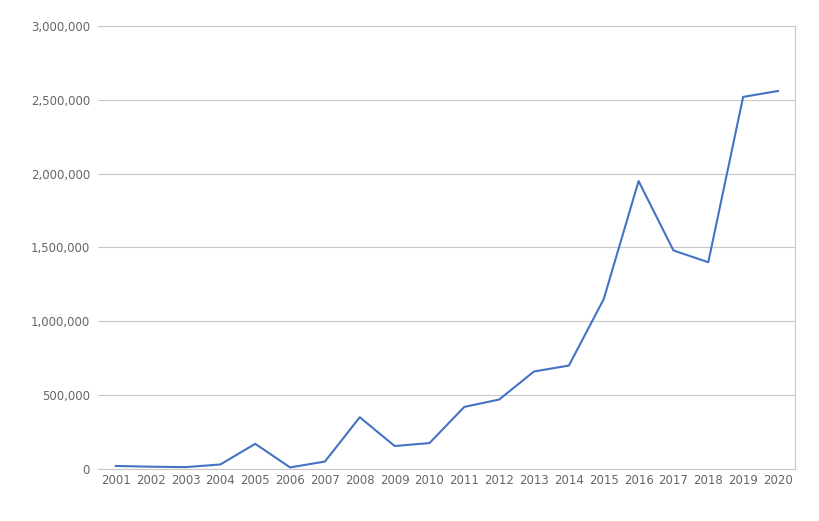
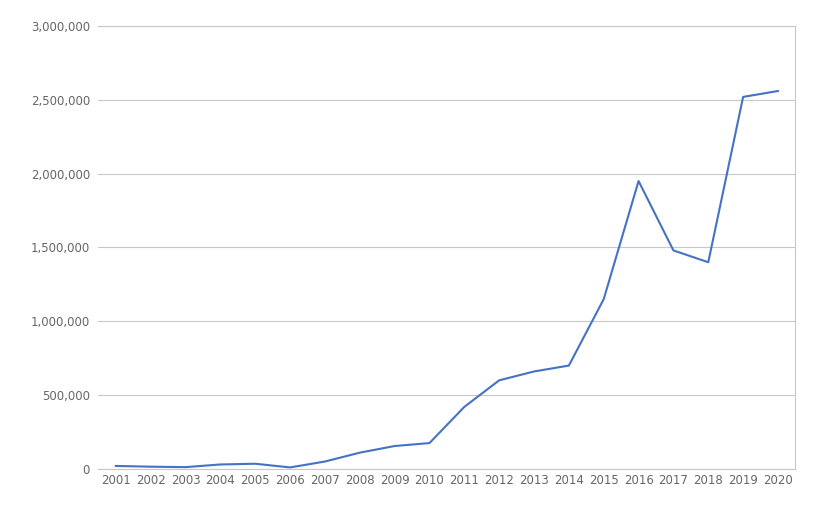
2005: 170,000 -> 40,000
2008: 350,000 -> 110,000
2012: 470,000 -> 600,000
